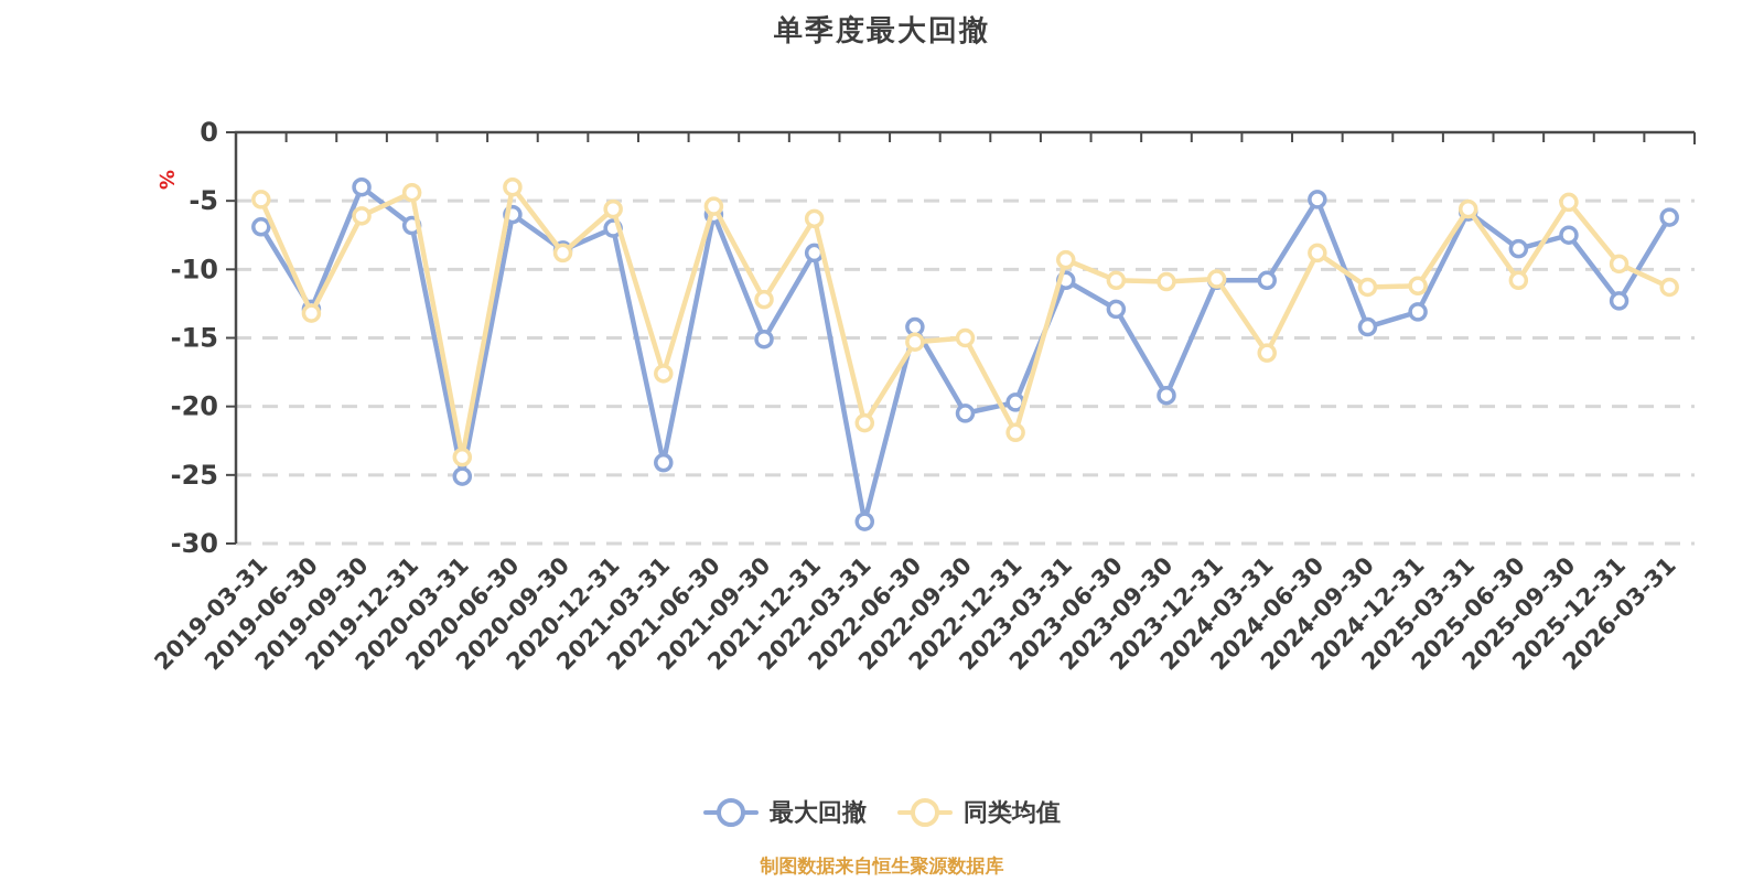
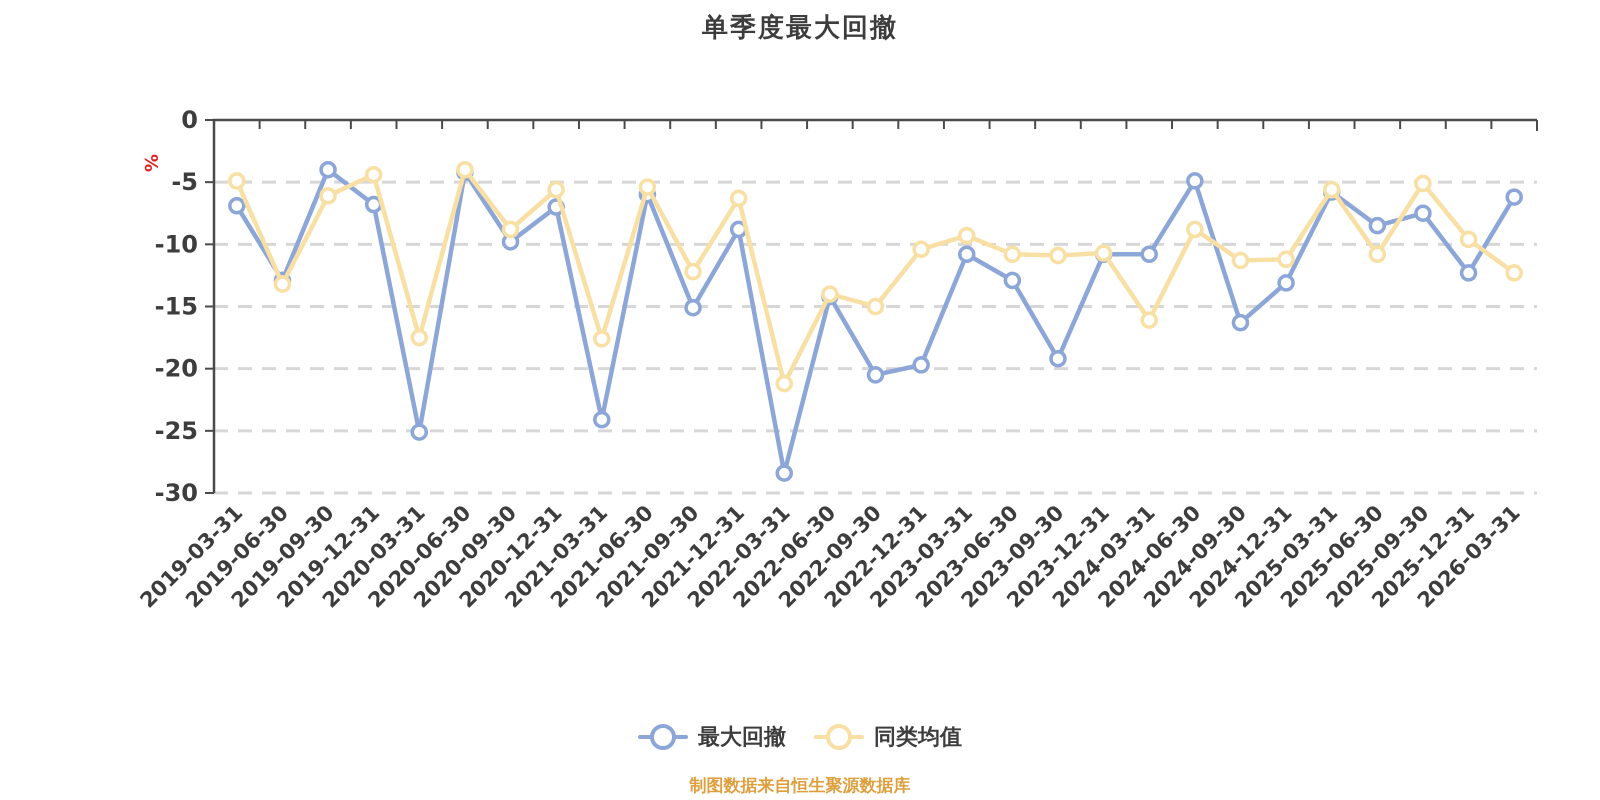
同类均值/2020-03-31: -23.7 -> -17.5
最大回撤/2020-06-30: -6.0 -> -4.2
最大回撤/2020-09-30: -8.6 -> -9.8
同类均值/2022-06-30: -15.3 -> -14.0
同类均值/2022-12-31: -21.9 -> -10.4
最大回撤/2024-09-30: -14.2 -> -16.3
同类均值/2026-03-31: -11.3 -> -12.3
